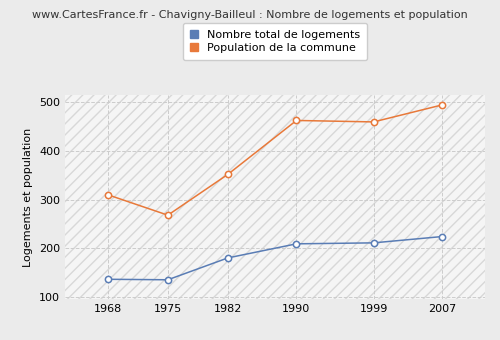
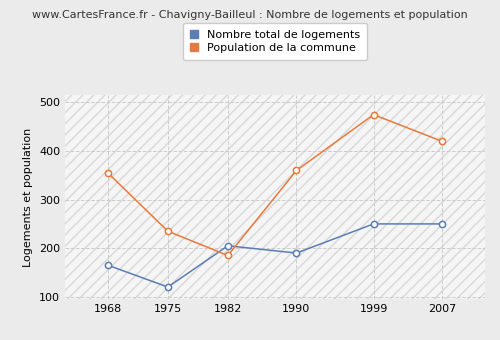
Nombre total de logements/1968: 136 -> 165
Population de la commune/1968: 310 -> 355
Nombre total de logements/1975: 135 -> 120
Population de la commune/1975: 268 -> 235
Nombre total de logements/1982: 180 -> 205
Population de la commune/1982: 352 -> 185
Nombre total de logements/1990: 209 -> 190
Population de la commune/1990: 463 -> 360
Nombre total de logements/1999: 211 -> 250
Population de la commune/1999: 460 -> 475
Nombre total de logements/2007: 224 -> 250
Population de la commune/2007: 495 -> 420
